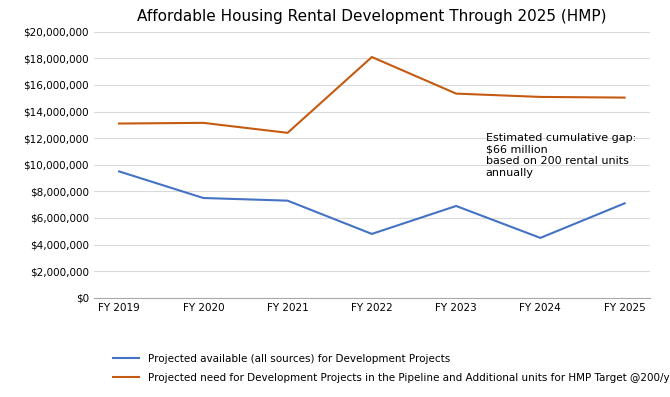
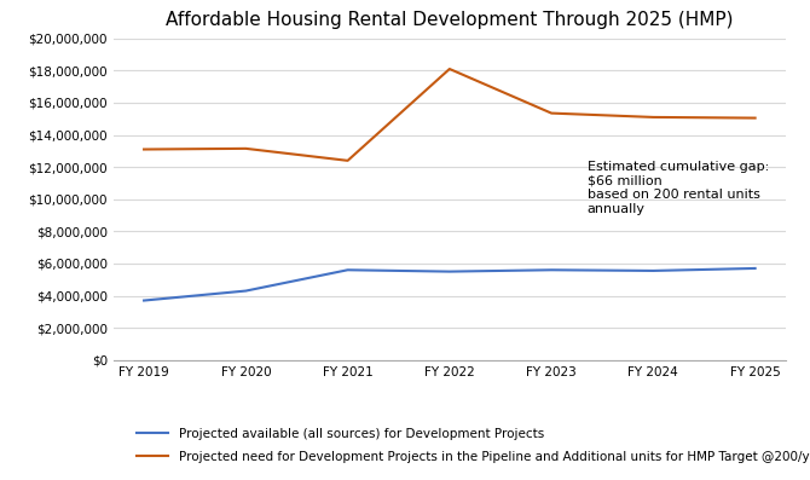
Projected available (all sources) for Development Projects/FY 2019: $9,500,000 -> $3,700,000
Projected available (all sources) for Development Projects/FY 2020: $7,500,000 -> $4,300,000
Projected available (all sources) for Development Projects/FY 2021: $7,300,000 -> $5,600,000
Projected available (all sources) for Development Projects/FY 2022: $4,800,000 -> $5,500,000
Projected available (all sources) for Development Projects/FY 2023: $6,900,000 -> $5,600,000
Projected available (all sources) for Development Projects/FY 2024: $4,500,000 -> $5,600,000
Projected available (all sources) for Development Projects/FY 2025: $7,100,000 -> $5,700,000
